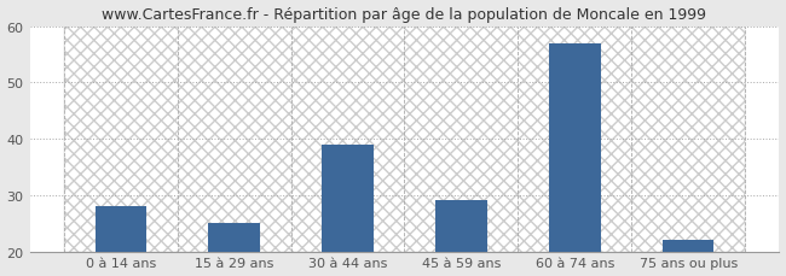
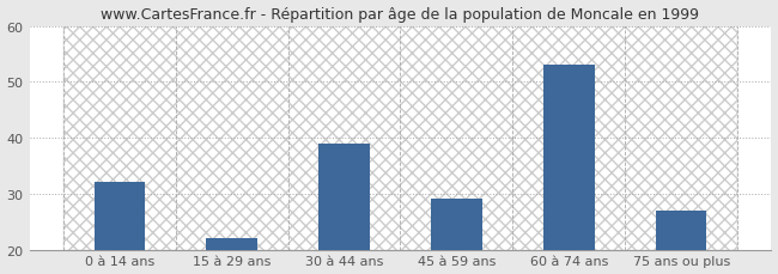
0 à 14 ans: 28 -> 32
15 à 29 ans: 25 -> 22
60 à 74 ans: 57 -> 53
75 ans ou plus: 22 -> 27
